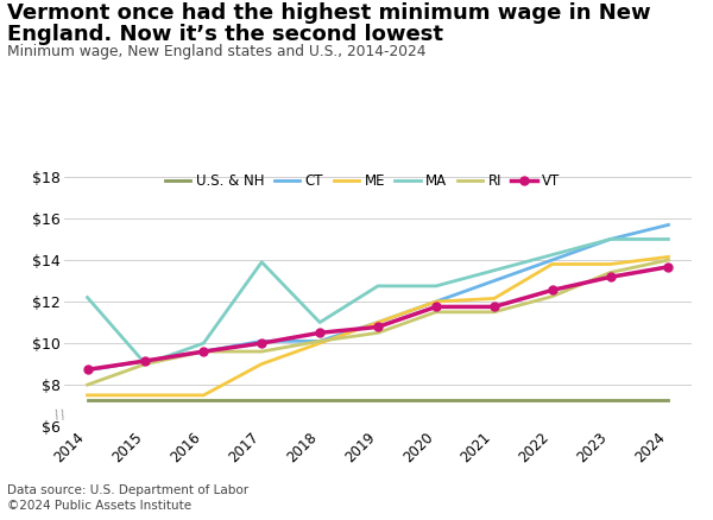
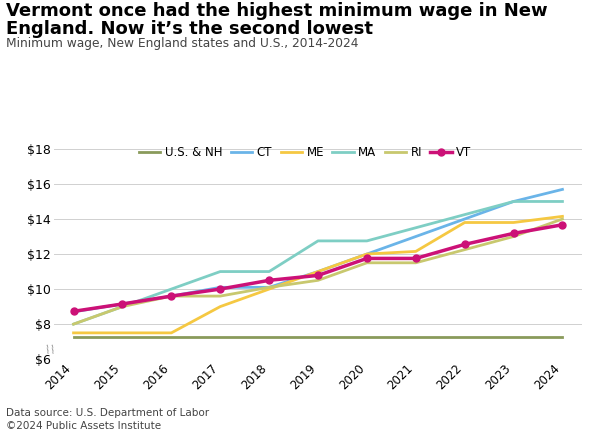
MA/2014: $12.2 -> $8.0
MA/2017: $13.9 -> $11.0
RI/2023: $13.4 -> $13.0
